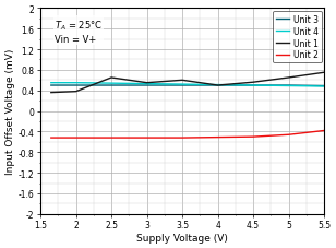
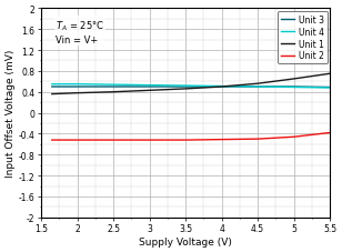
Unit 1/2.5: 0.65 -> 0.40
Unit 1/3: 0.55 -> 0.43
Unit 1/3.5: 0.60 -> 0.46
